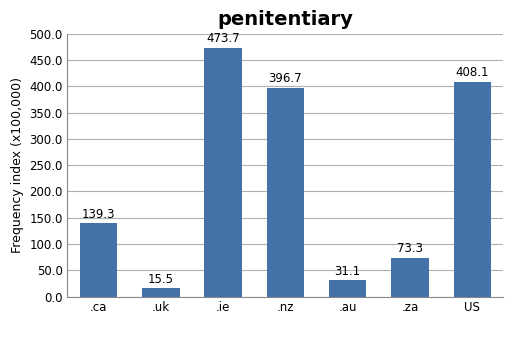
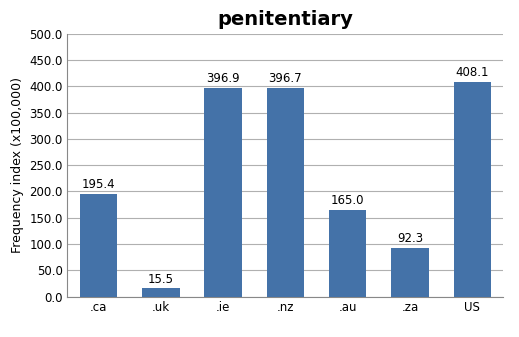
.ca: 139.3 -> 195.4
.ie: 473.7 -> 396.9
.au: 31.1 -> 165.0
.za: 73.3 -> 92.3
